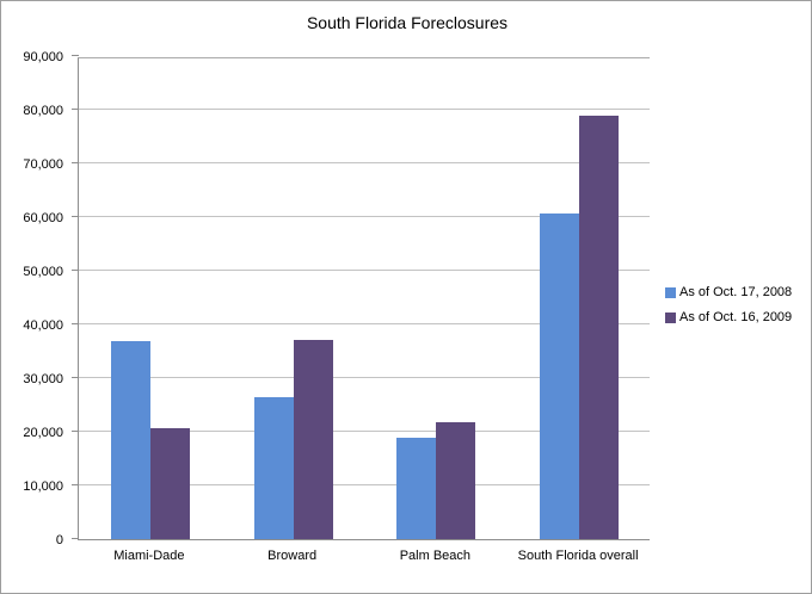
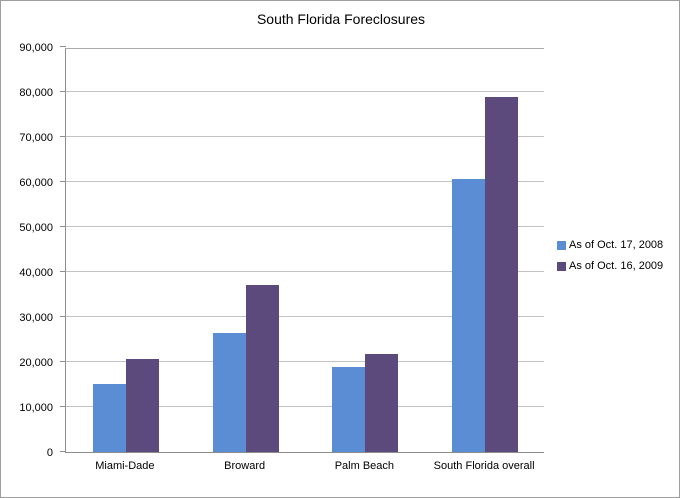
As of Oct. 17, 2008/Miami-Dade: 37000 -> 15000
